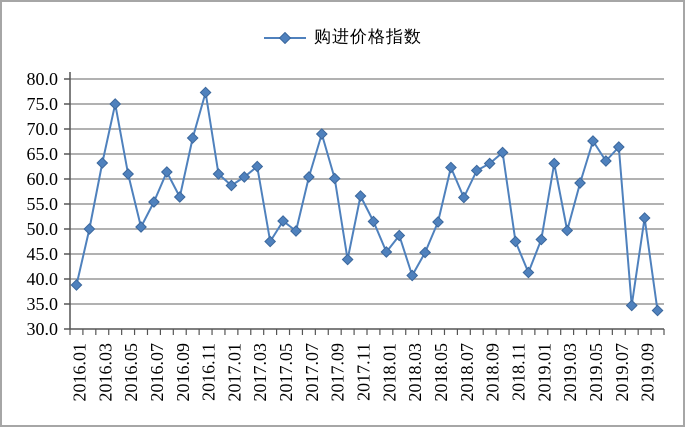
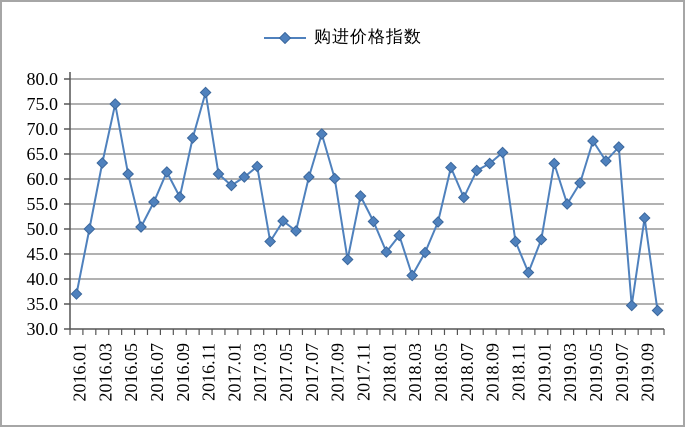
2016.01: 39 -> 37
2019.03: 50 -> 55
